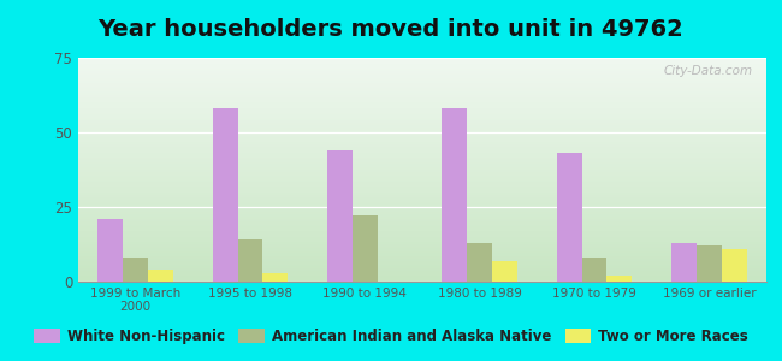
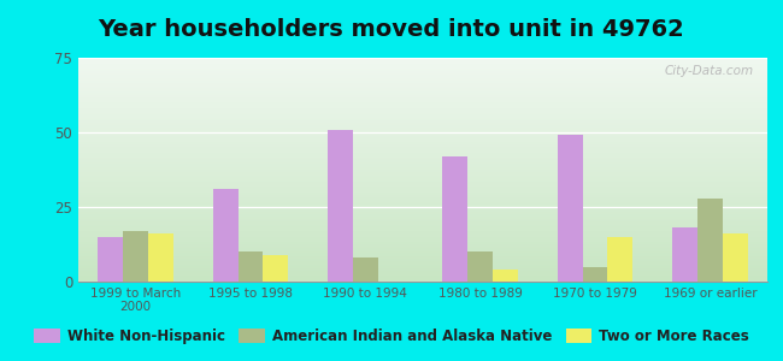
White Non-Hispanic/1999 to March 2000: 21 -> 15
American Indian and Alaska Native/1999 to March 2000: 8 -> 17
Two or More Races/1999 to March 2000: 4 -> 16
White Non-Hispanic/1995 to 1998: 58 -> 31
American Indian and Alaska Native/1995 to 1998: 14 -> 10
Two or More Races/1995 to 1998: 3 -> 9
White Non-Hispanic/1990 to 1994: 44 -> 51
American Indian and Alaska Native/1990 to 1994: 22 -> 8
White Non-Hispanic/1980 to 1989: 58 -> 42
American Indian and Alaska Native/1980 to 1989: 13 -> 10
Two or More Races/1980 to 1989: 7 -> 4
White Non-Hispanic/1970 to 1979: 43 -> 49
American Indian and Alaska Native/1970 to 1979: 8 -> 5
Two or More Races/1970 to 1979: 2 -> 15
White Non-Hispanic/1969 or earlier: 13 -> 18
American Indian and Alaska Native/1969 or earlier: 12 -> 28
Two or More Races/1969 or earlier: 11 -> 16
